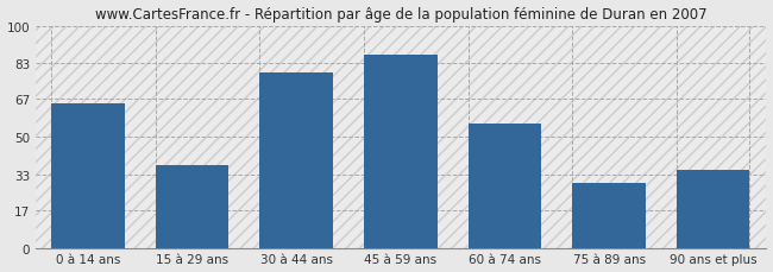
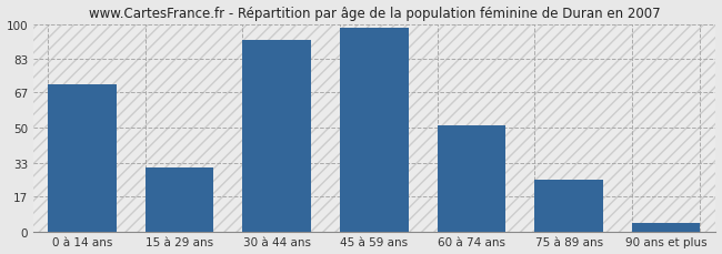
0 à 14 ans: 65 -> 71
15 à 29 ans: 37 -> 31
30 à 44 ans: 79 -> 92
45 à 59 ans: 87 -> 98
60 à 74 ans: 56 -> 51
75 à 89 ans: 29 -> 25
90 ans et plus: 35 -> 4
